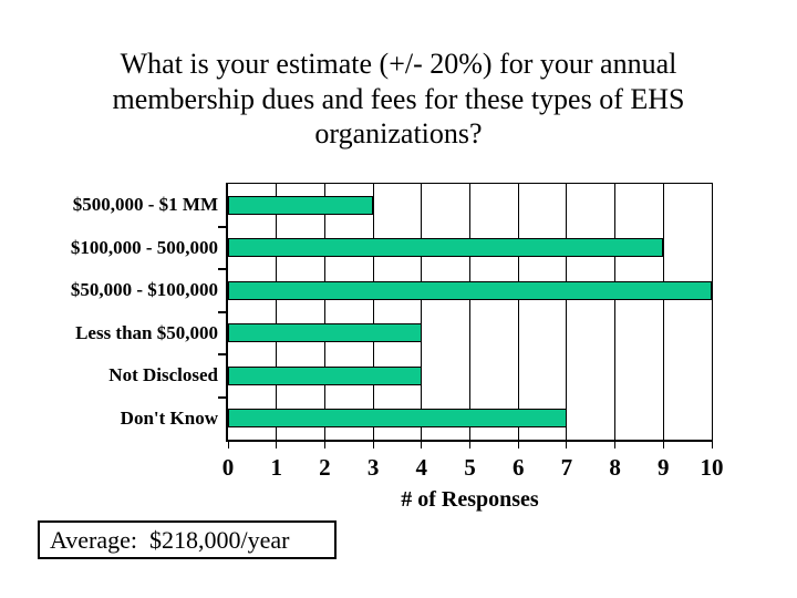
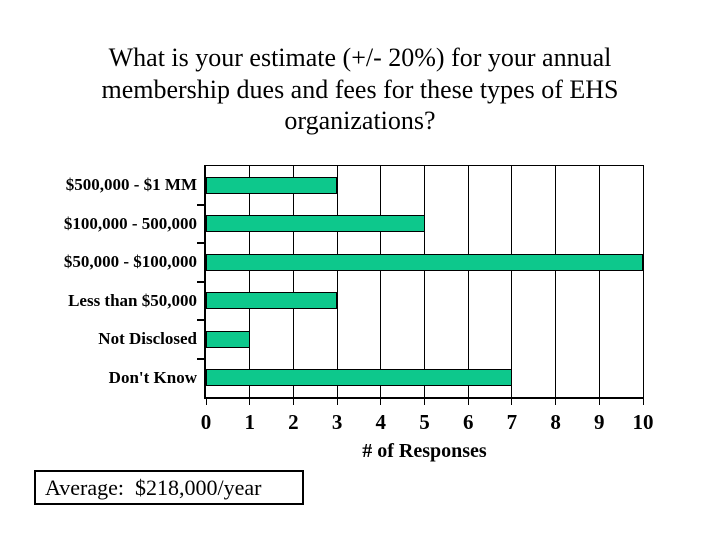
$100,000 - 500,000: 9 -> 5
Less than $50,000: 4 -> 3
Not Disclosed: 4 -> 1
